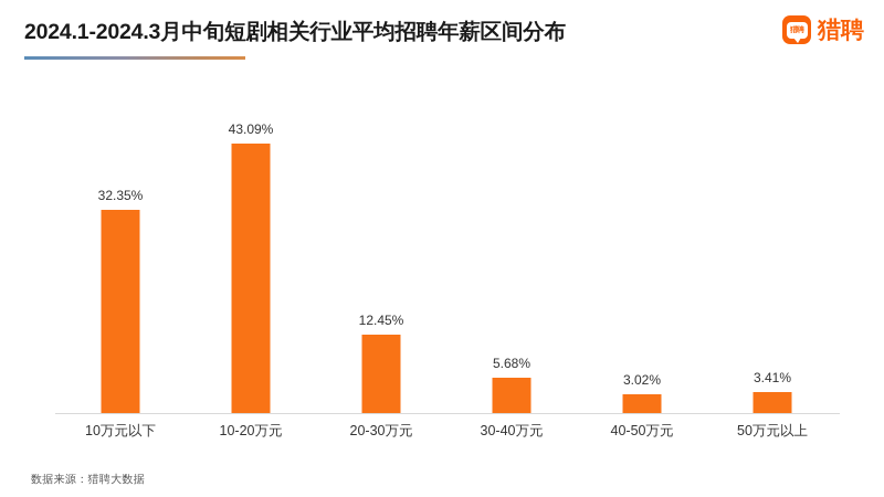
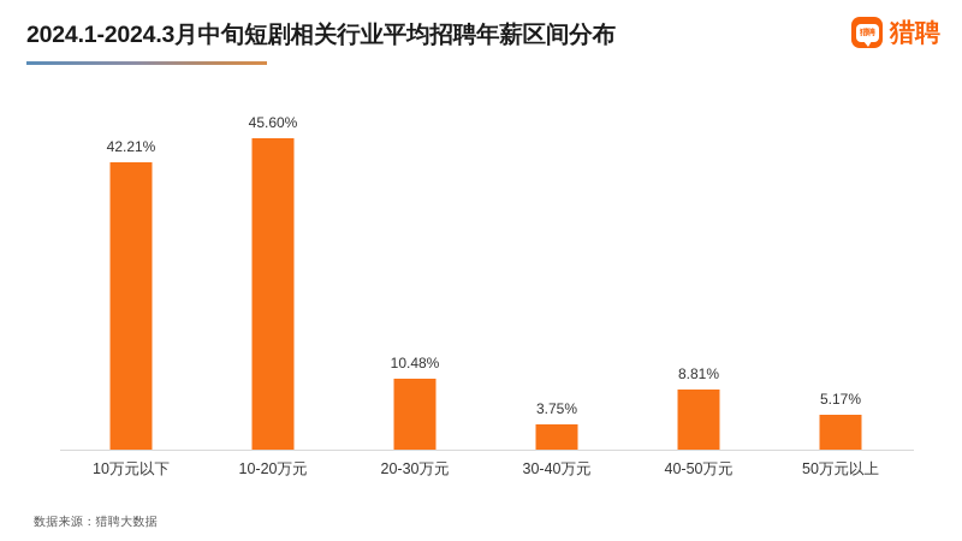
10万元以下: 32.35% -> 42.21%
10-20万元: 43.09% -> 45.60%
20-30万元: 12.45% -> 10.48%
30-40万元: 5.68% -> 3.75%
40-50万元: 3.02% -> 8.81%
50万元以上: 3.41% -> 5.17%
